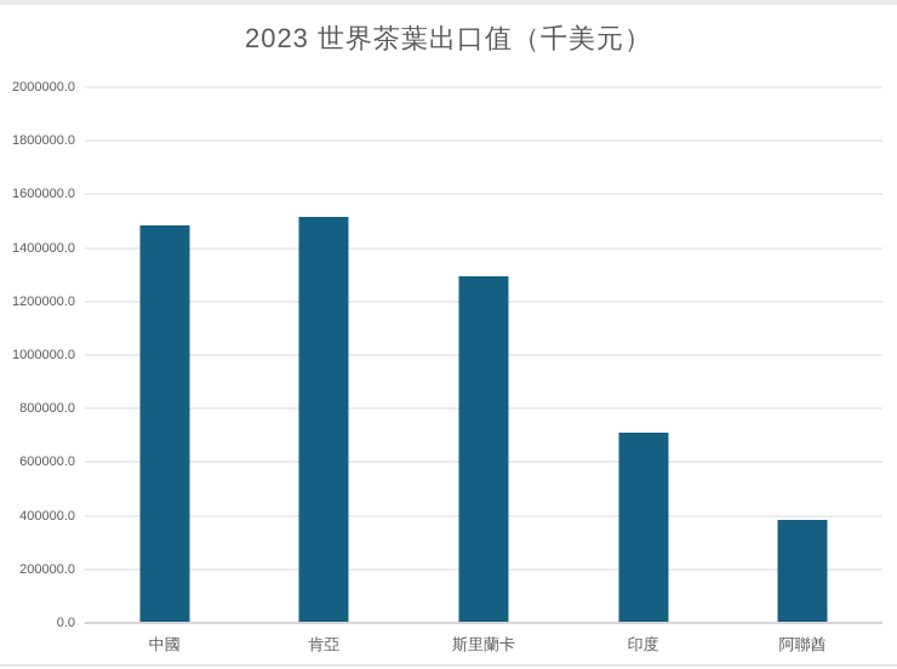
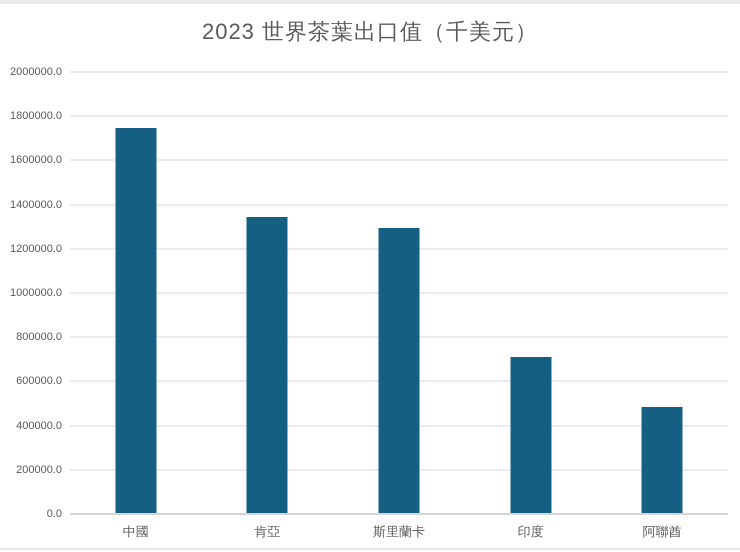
中國: 1480000 -> 1740000
肯亞: 1510000 -> 1340000
阿聯酋: 380000 -> 480000
